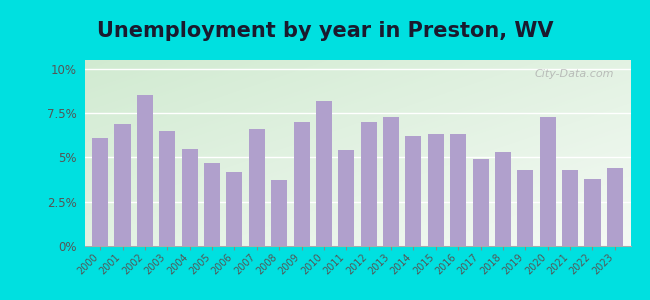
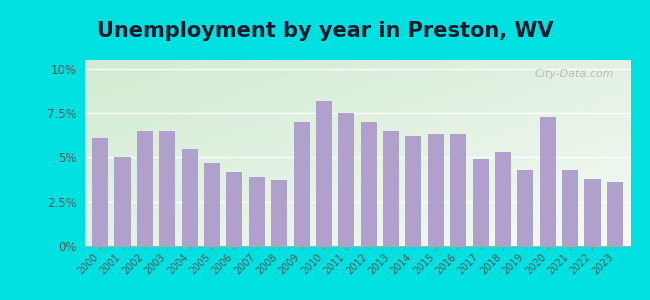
2001: 6.9% -> 5.0%
2002: 8.5% -> 6.5%
2007: 6.6% -> 3.9%
2011: 5.4% -> 7.5%
2013: 7.3% -> 6.5%
2023: 4.4% -> 3.6%
